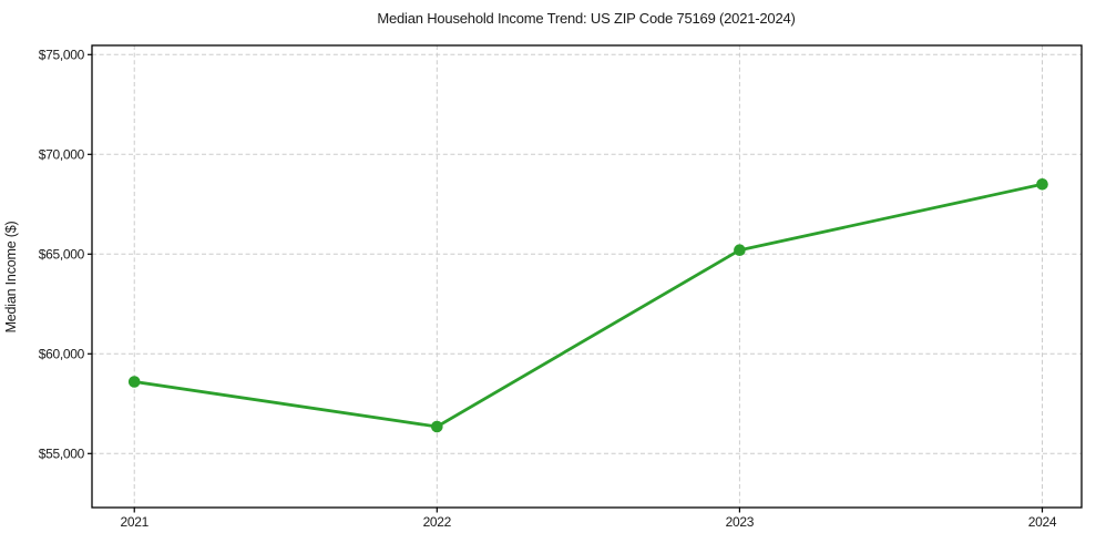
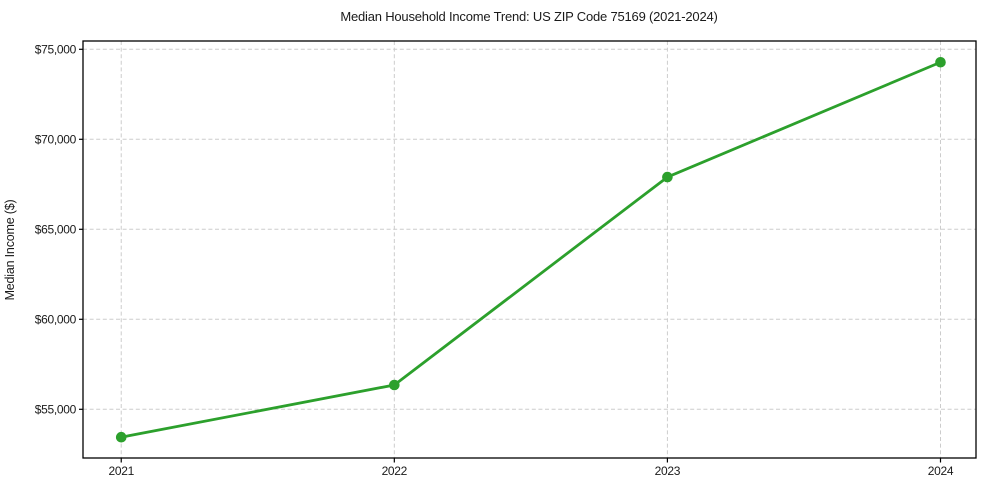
2021: $58600 -> $53400
2023: $65200 -> $67900
2024: $68500 -> $74300
